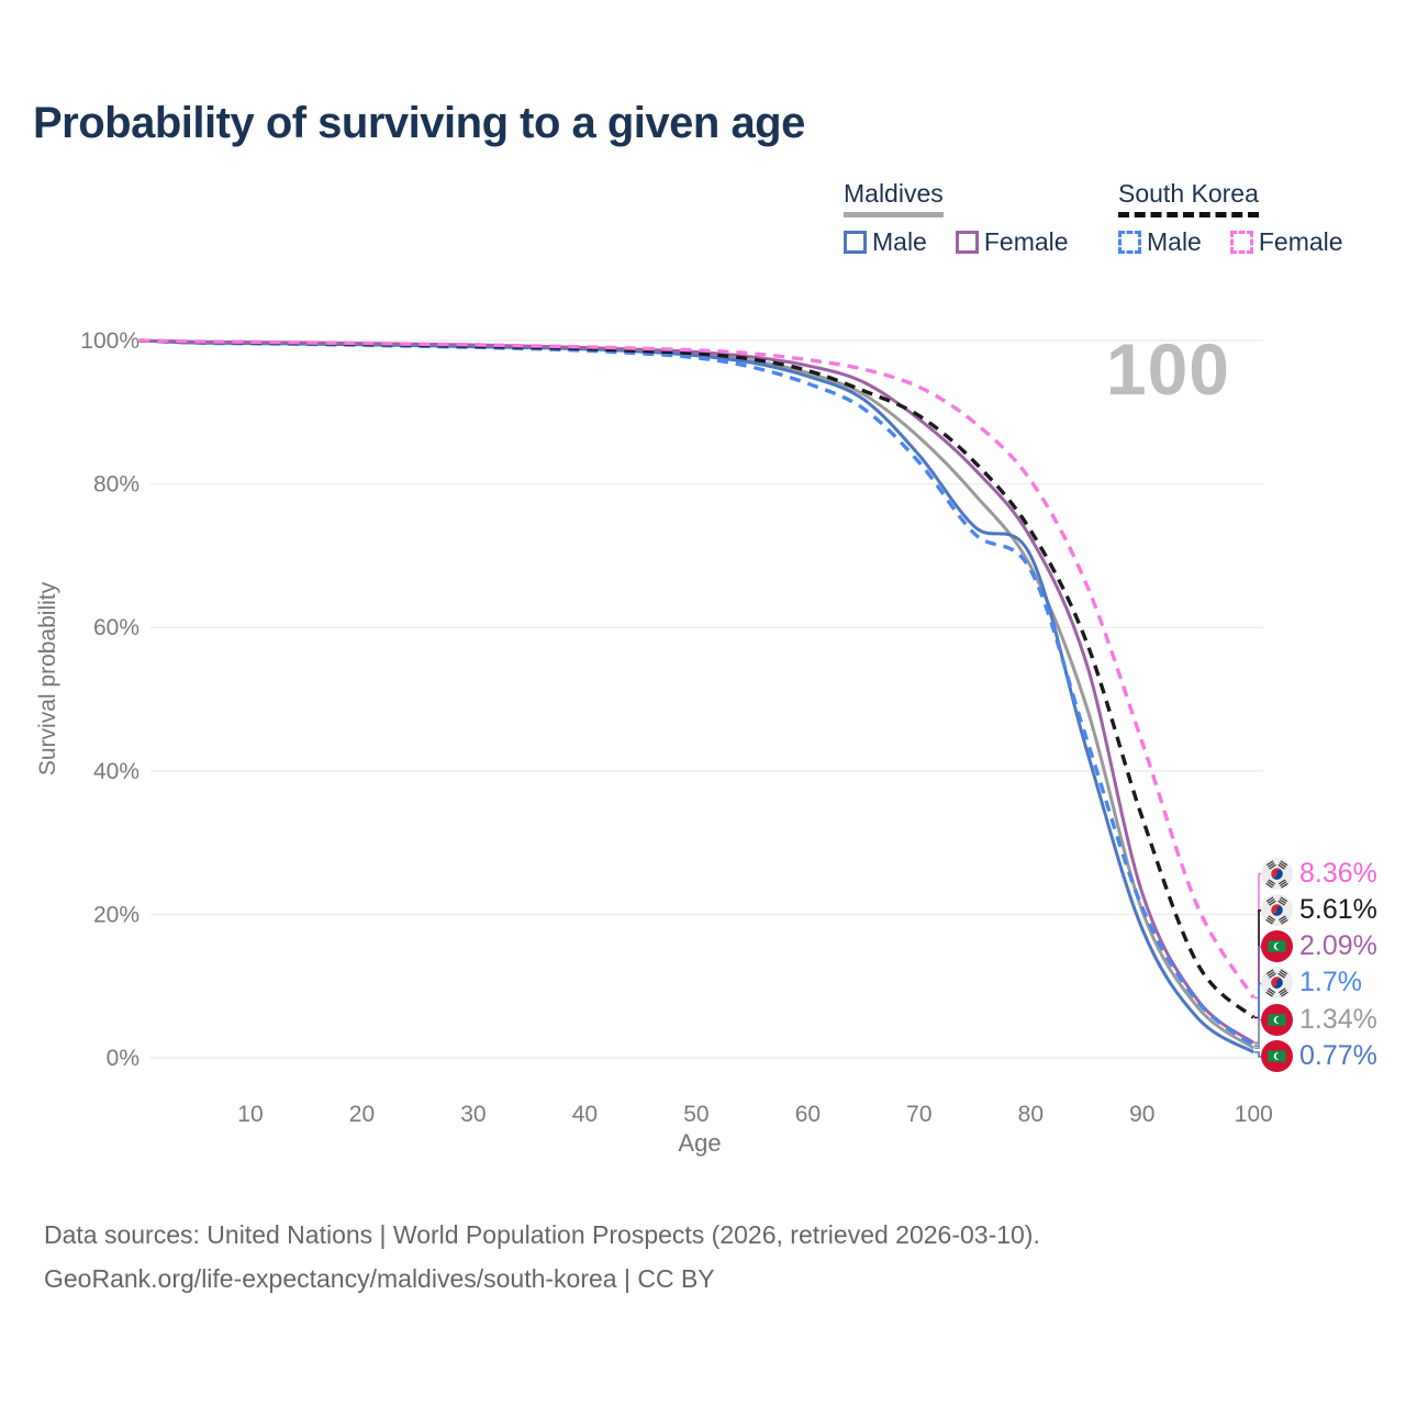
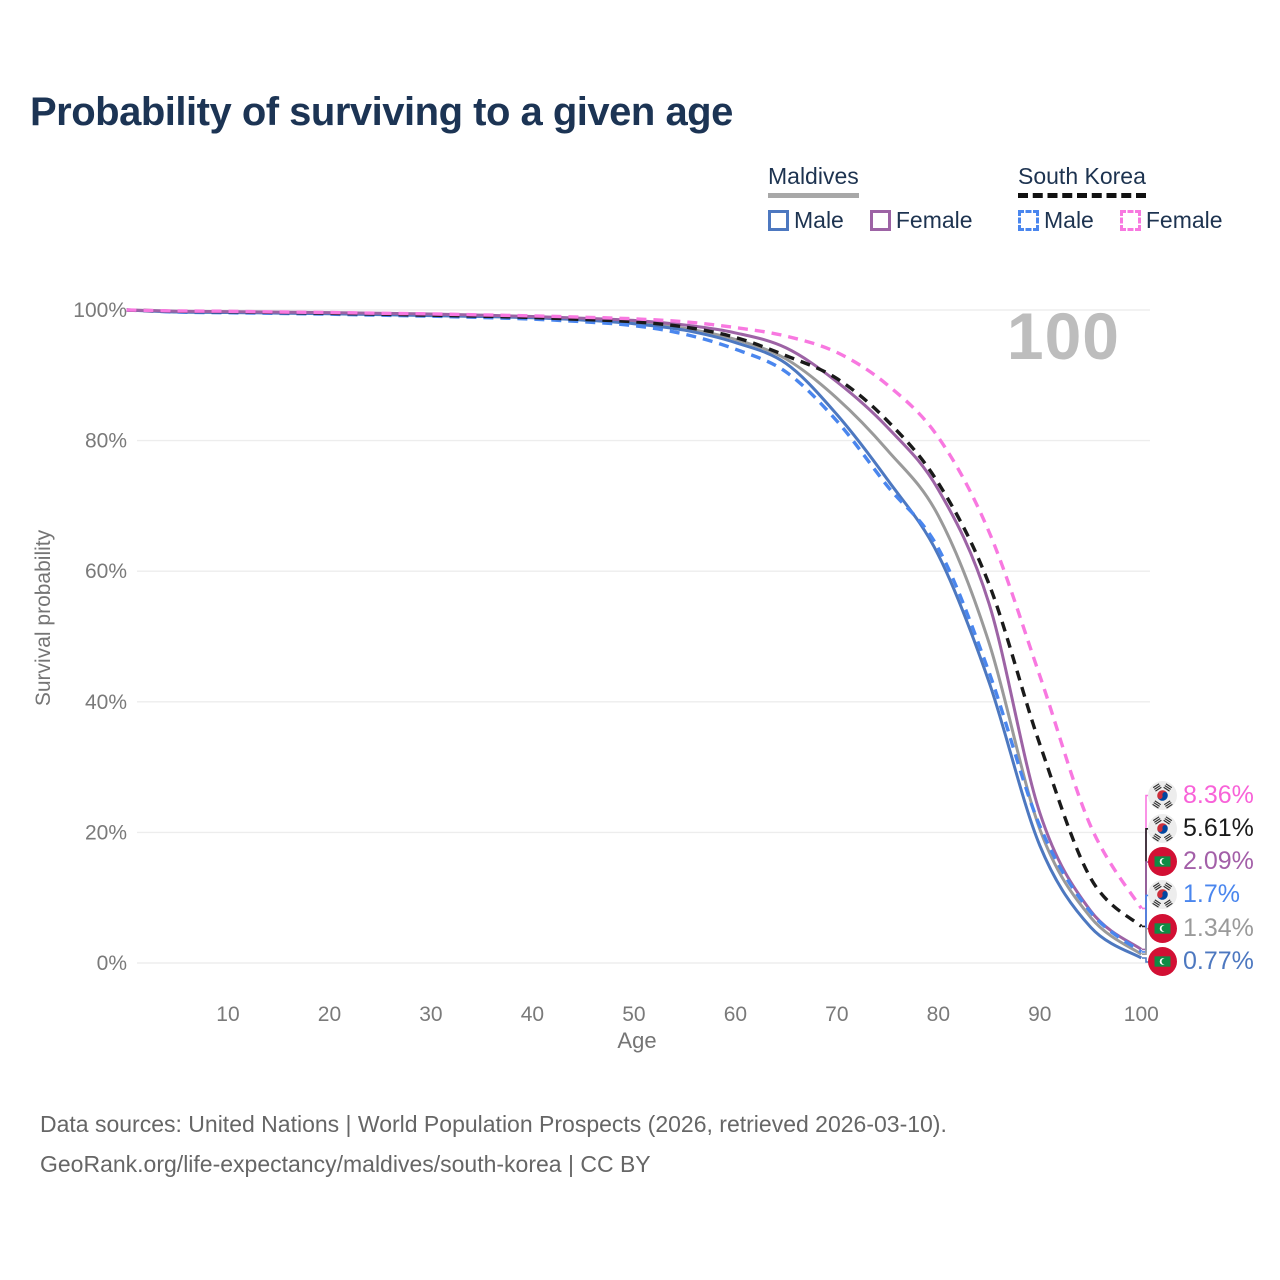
Maldives Male/80: 70% -> 62%
South Korea Male/80: 68% -> 64%
